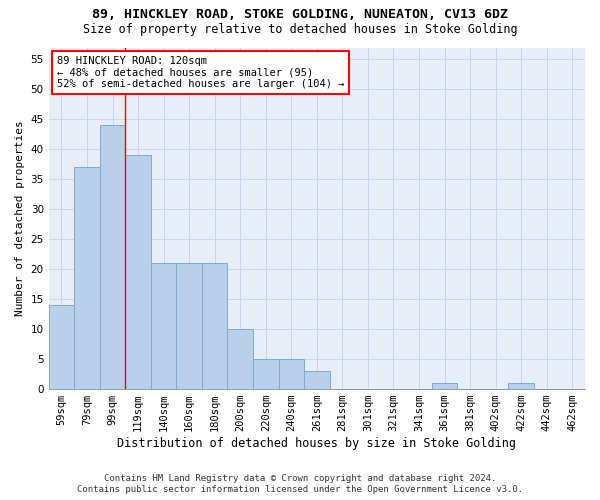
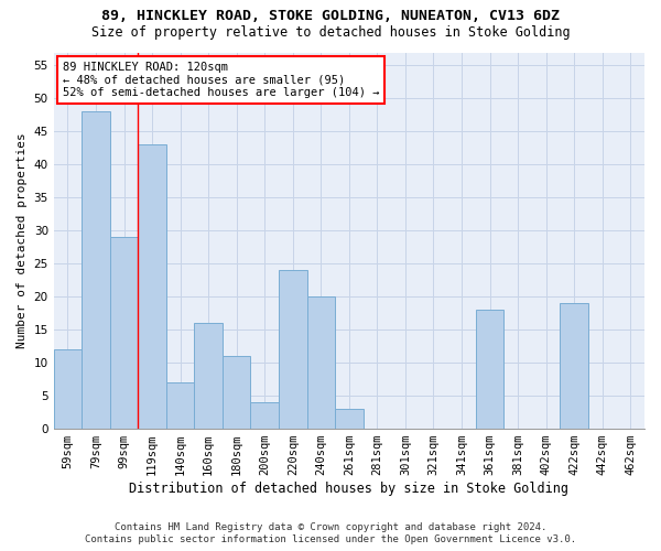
59sqm: 14 -> 12
79sqm: 37 -> 48
99sqm: 44 -> 29
119sqm: 39 -> 43
140sqm: 21 -> 7
160sqm: 21 -> 16
180sqm: 21 -> 11
200sqm: 10 -> 4
220sqm: 5 -> 24
240sqm: 5 -> 20
361sqm: 1 -> 18
422sqm: 1 -> 19
